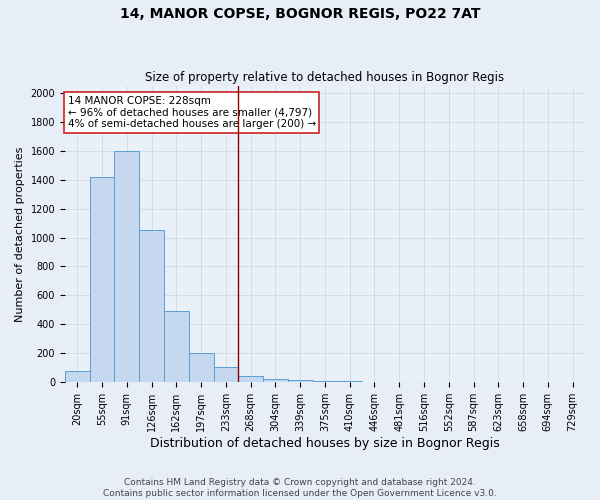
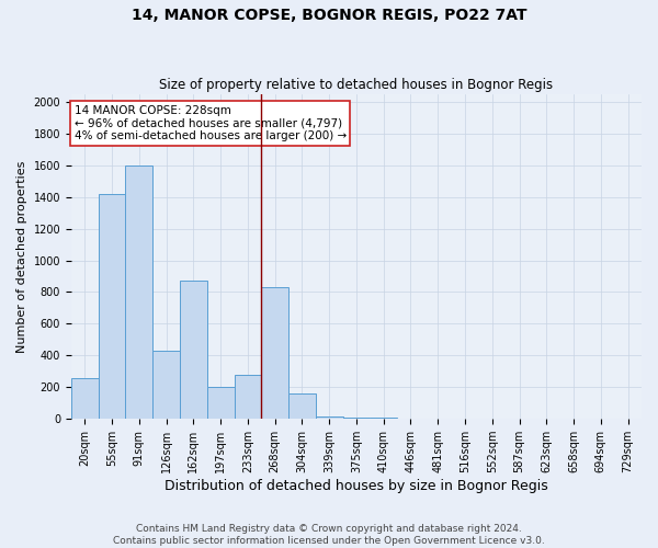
20sqm: 80 -> 260
126sqm: 1050 -> 430
162sqm: 490 -> 870
233sqm: 100 -> 280
268sqm: 40 -> 830
304sqm: 20 -> 160
